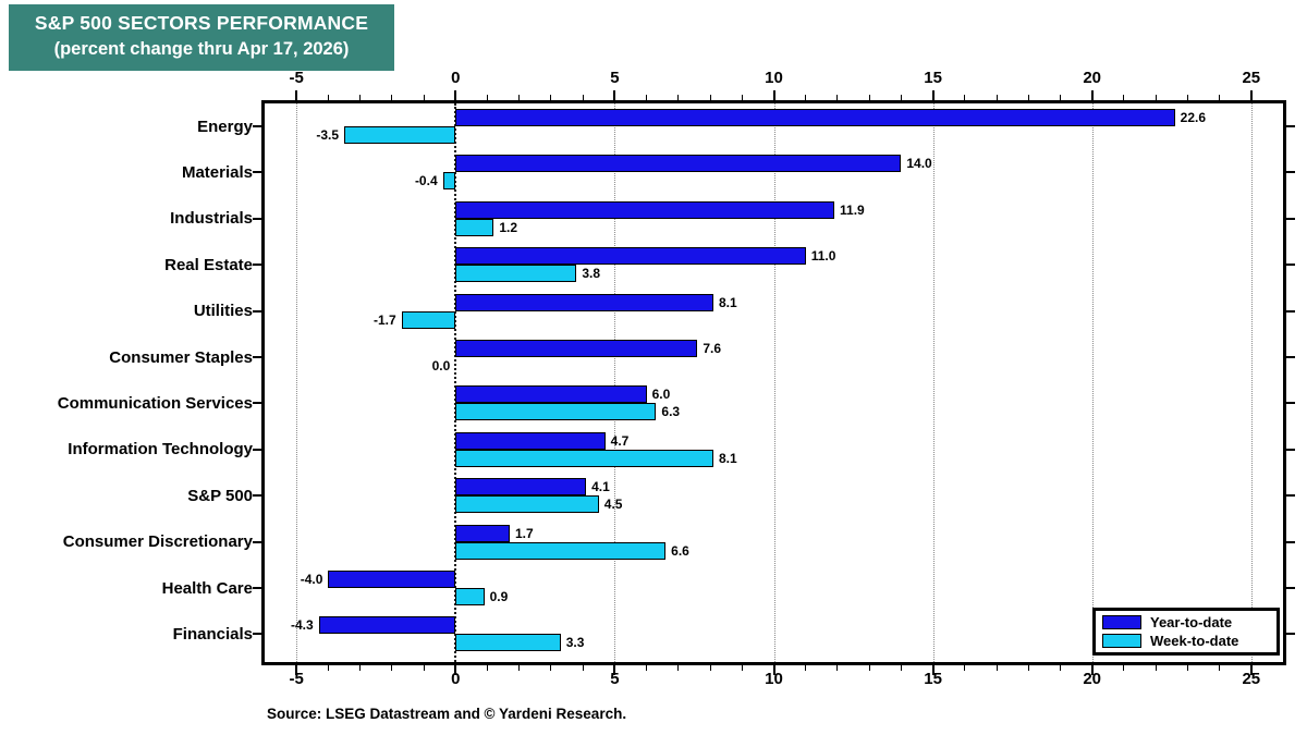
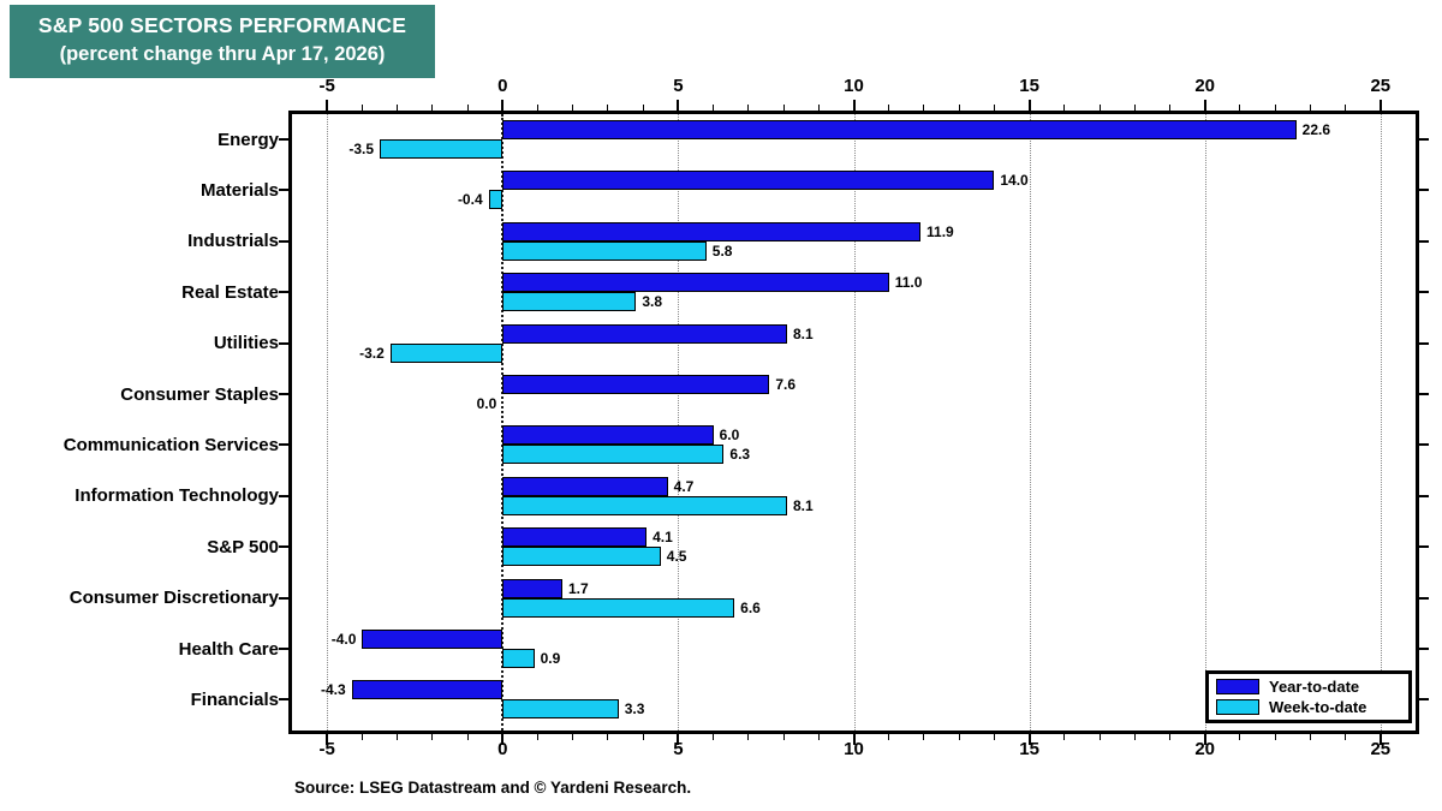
Week-to-date/Industrials: 1.2 -> 5.8
Week-to-date/Utilities: -1.7 -> -3.2
